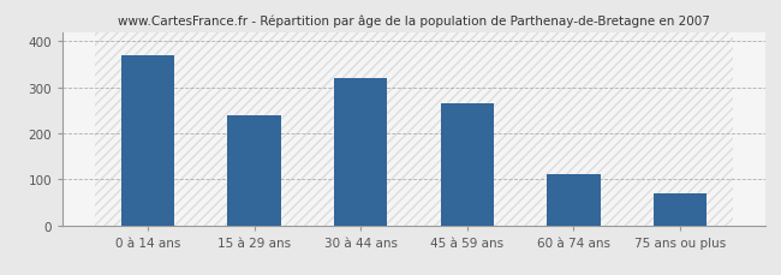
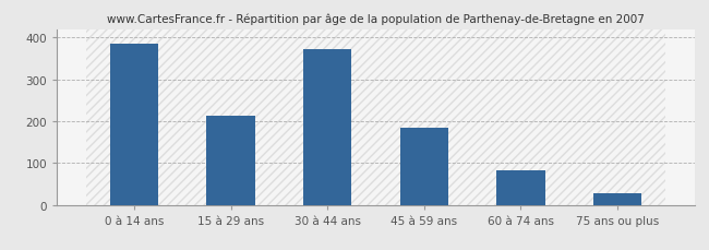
0 à 14 ans: 370 -> 385
15 à 29 ans: 240 -> 212
30 à 44 ans: 320 -> 372
45 à 59 ans: 265 -> 185
60 à 74 ans: 110 -> 82
75 ans ou plus: 70 -> 28
